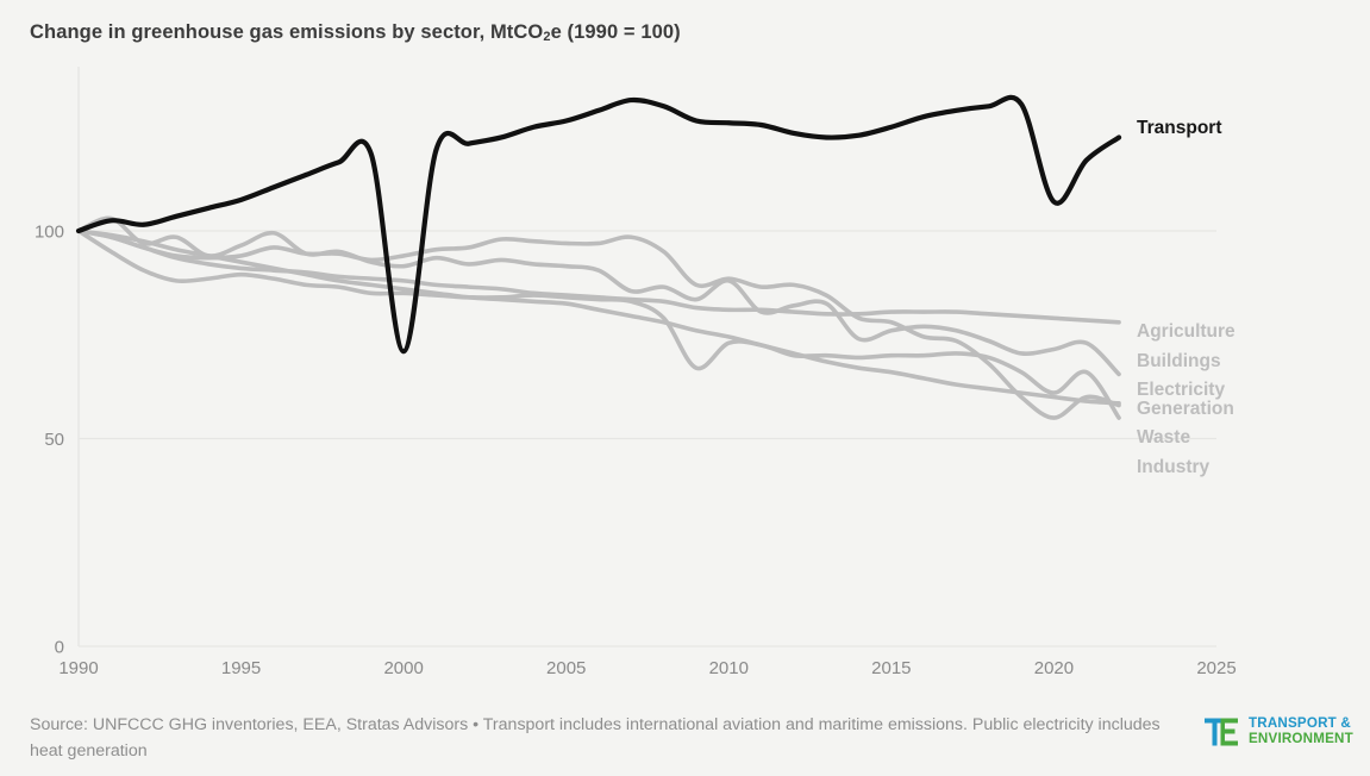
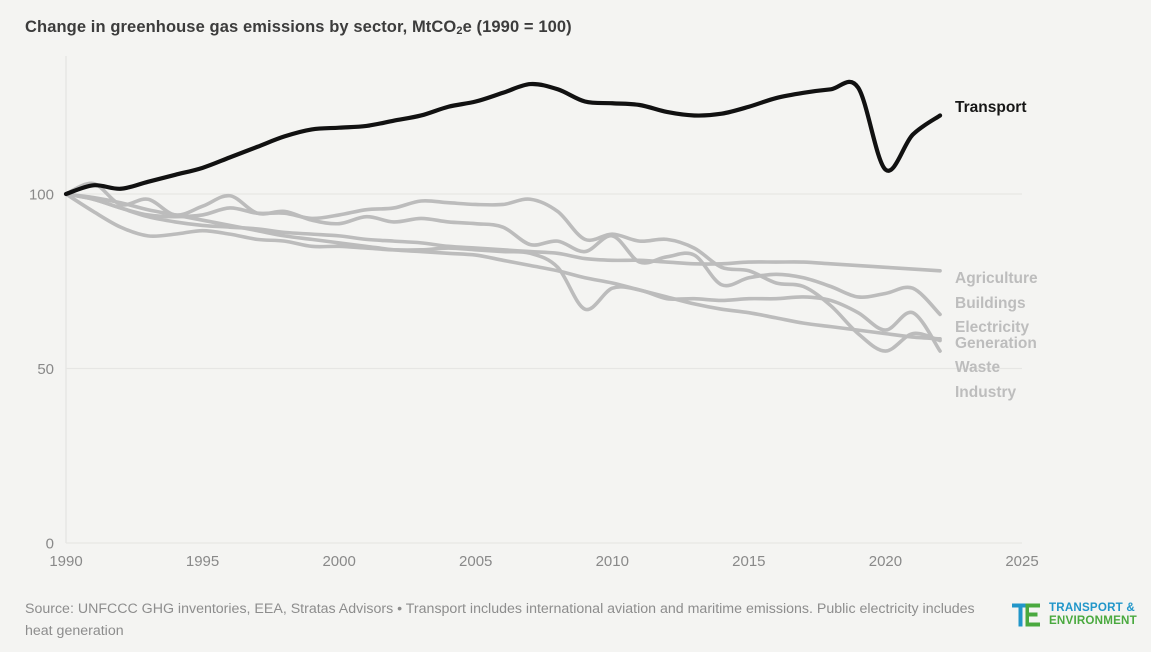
Transport/2000: 71 -> 119
